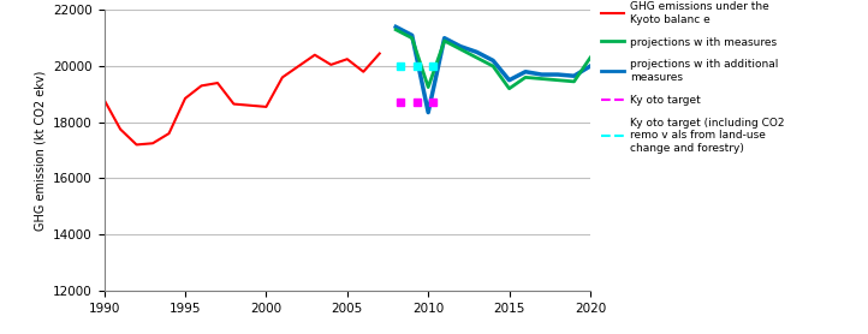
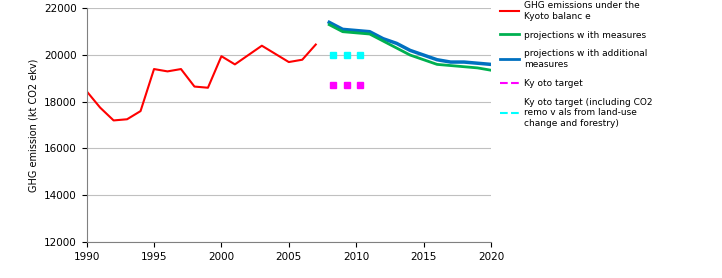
GHG emissions under the Kyoto balanc e/1990: 18800 -> 18450
GHG emissions under the Kyoto balanc e/1995: 18850 -> 19400
GHG emissions under the Kyoto balanc e/2000: 18550 -> 19950
GHG emissions under the Kyoto balanc e/2005: 20250 -> 19700
projections w ith additional measures/2010: 18350 -> 21050
projections w ith measures/2010: 19250 -> 20950
projections w ith additional measures/2015: 19500 -> 20000
projections w ith measures/2015: 19200 -> 19800
projections w ith additional measures/2020: 20000 -> 19600
projections w ith measures/2020: 20300 -> 19350
